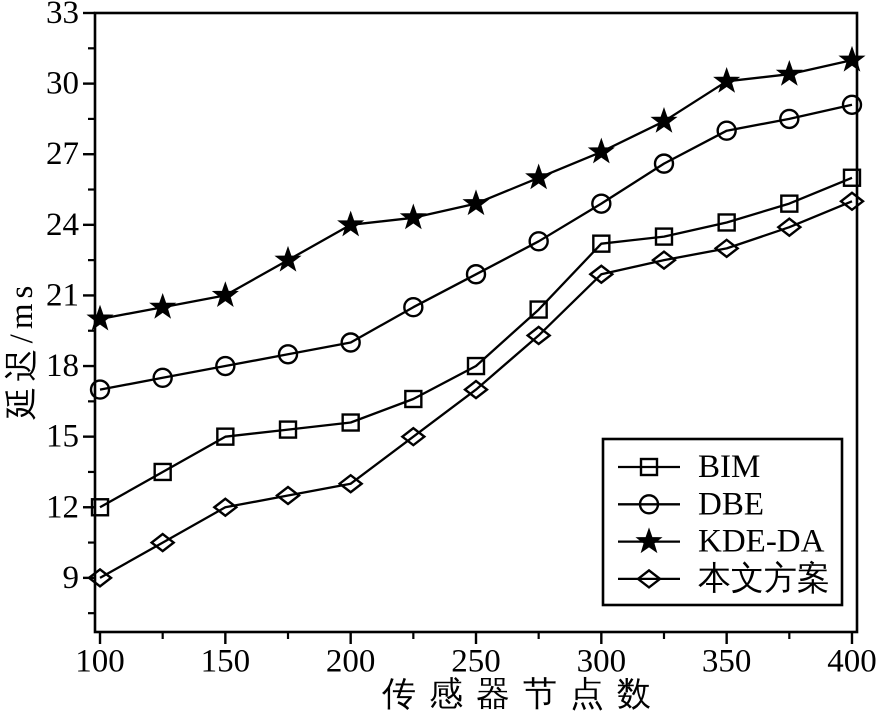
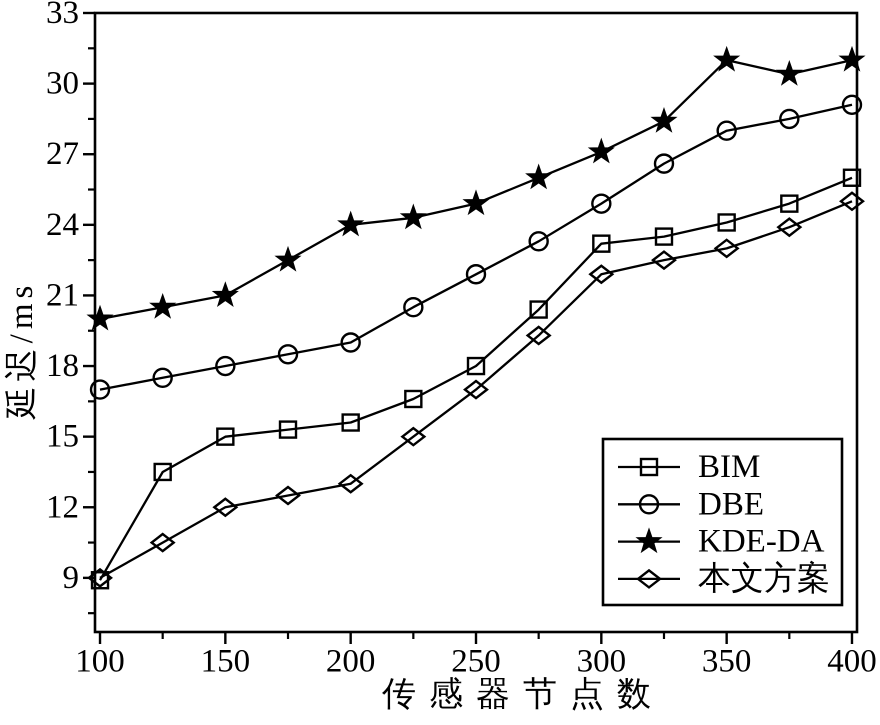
BIM/100: 12.0 -> 8.9
KDE-DA/350: 30.1 -> 31.0
